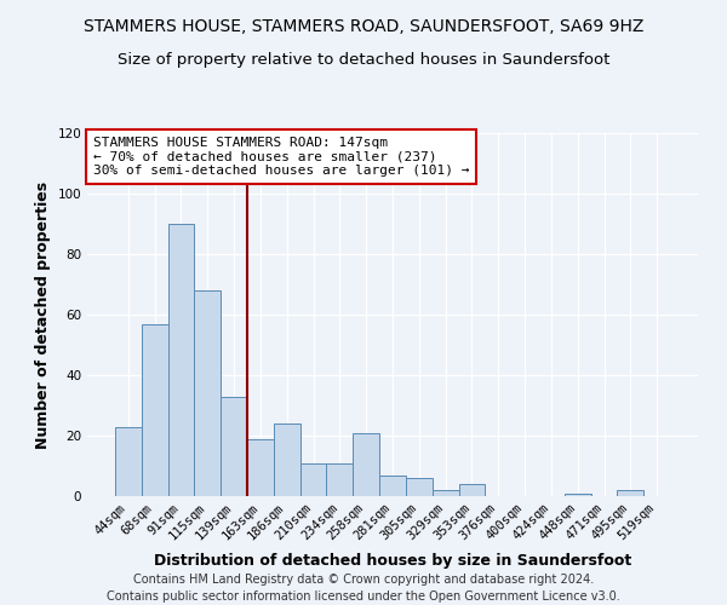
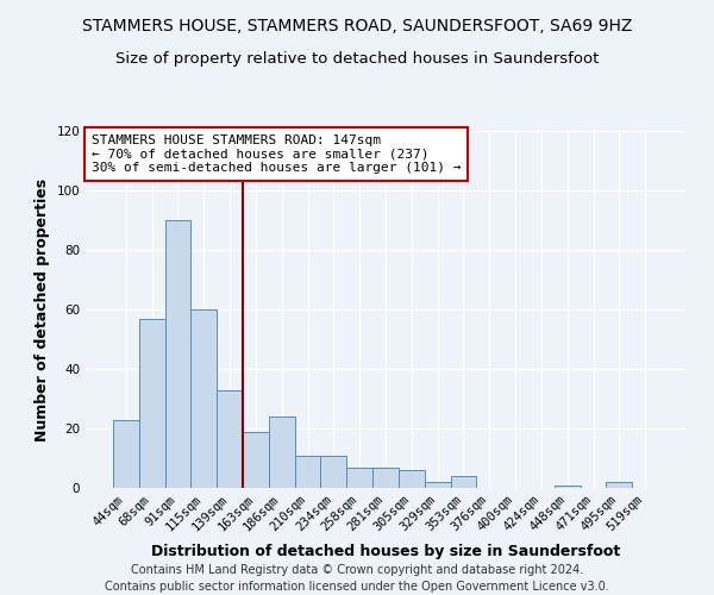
115sqm: 68 -> 60
258sqm: 21 -> 7
